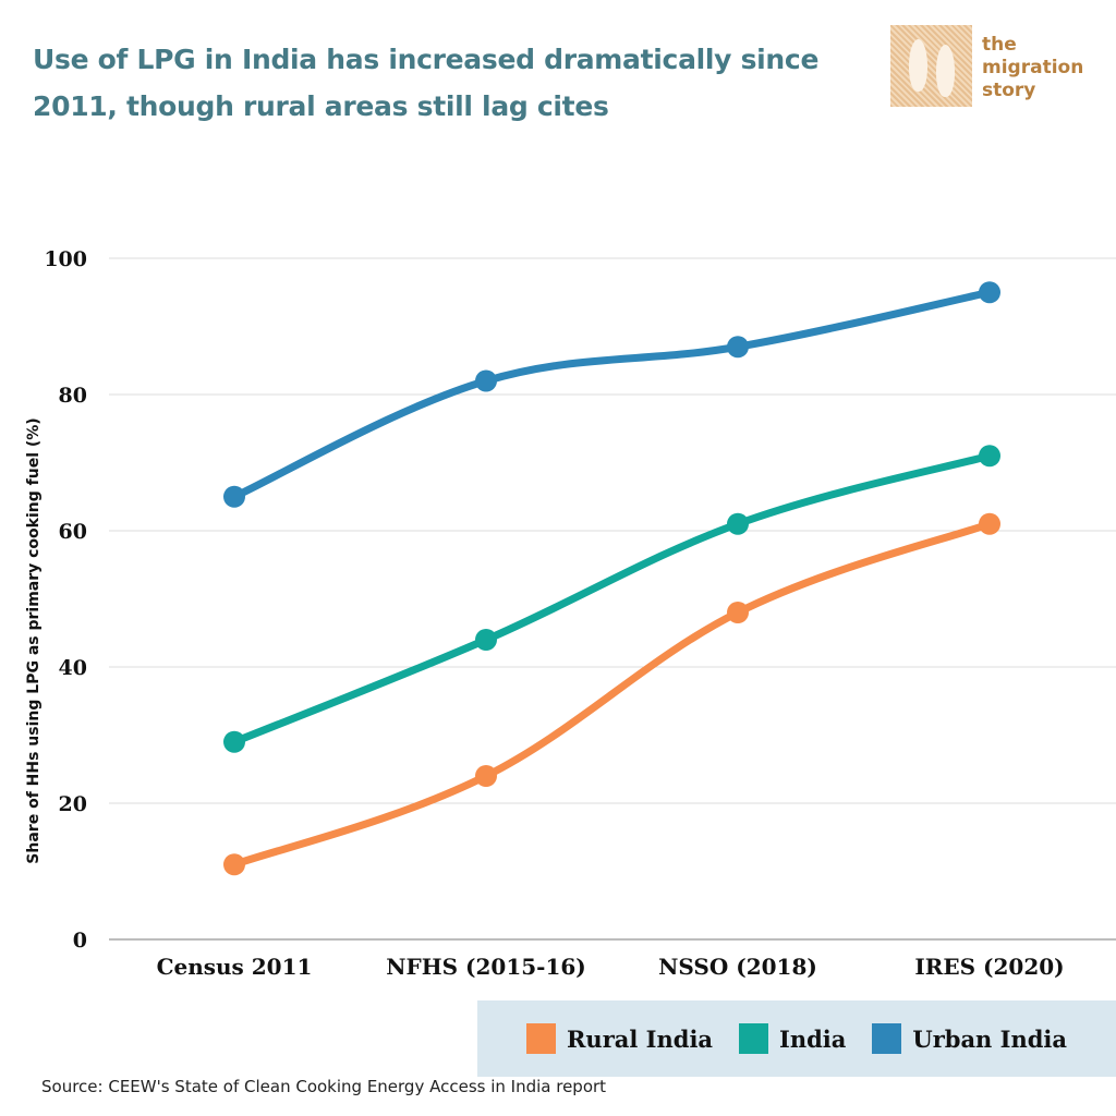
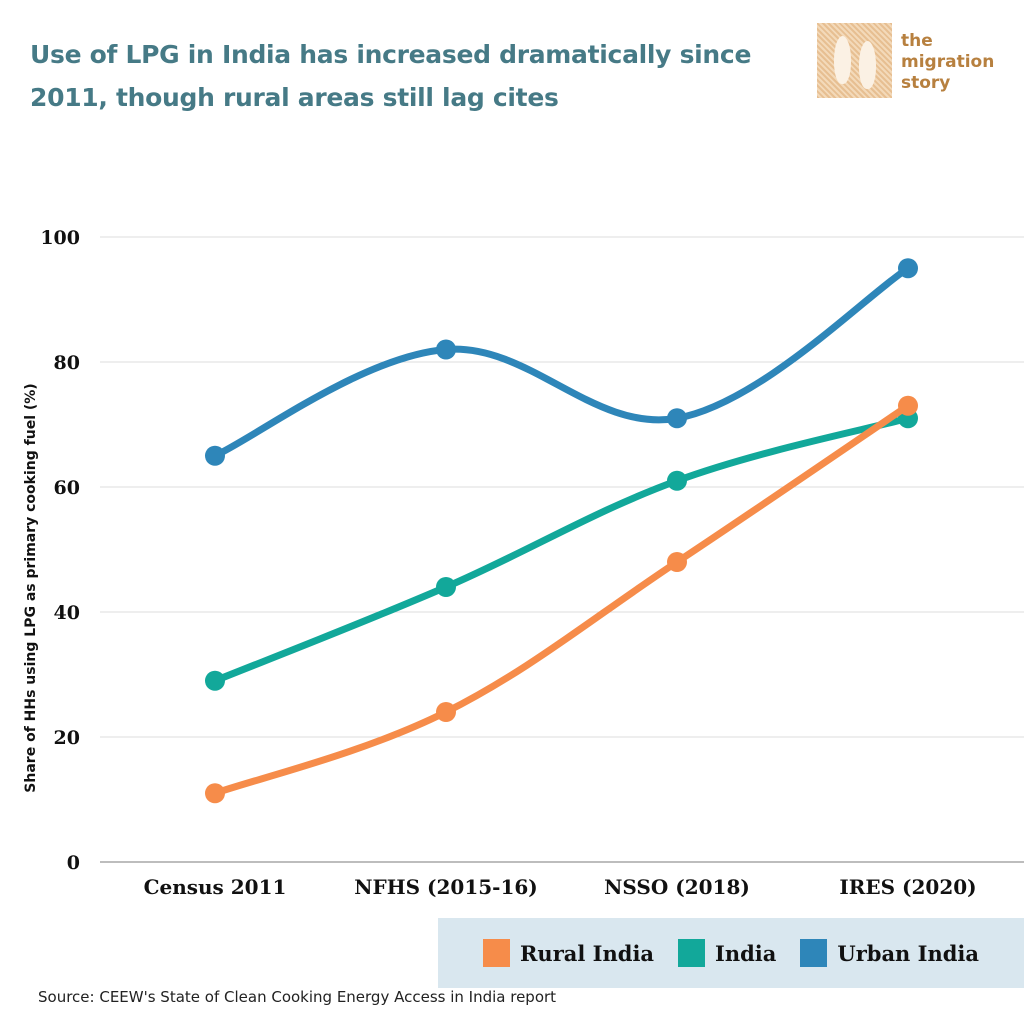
Urban India/NSSO (2018): 87 -> 71
Rural India/IRES (2020): 61 -> 73
